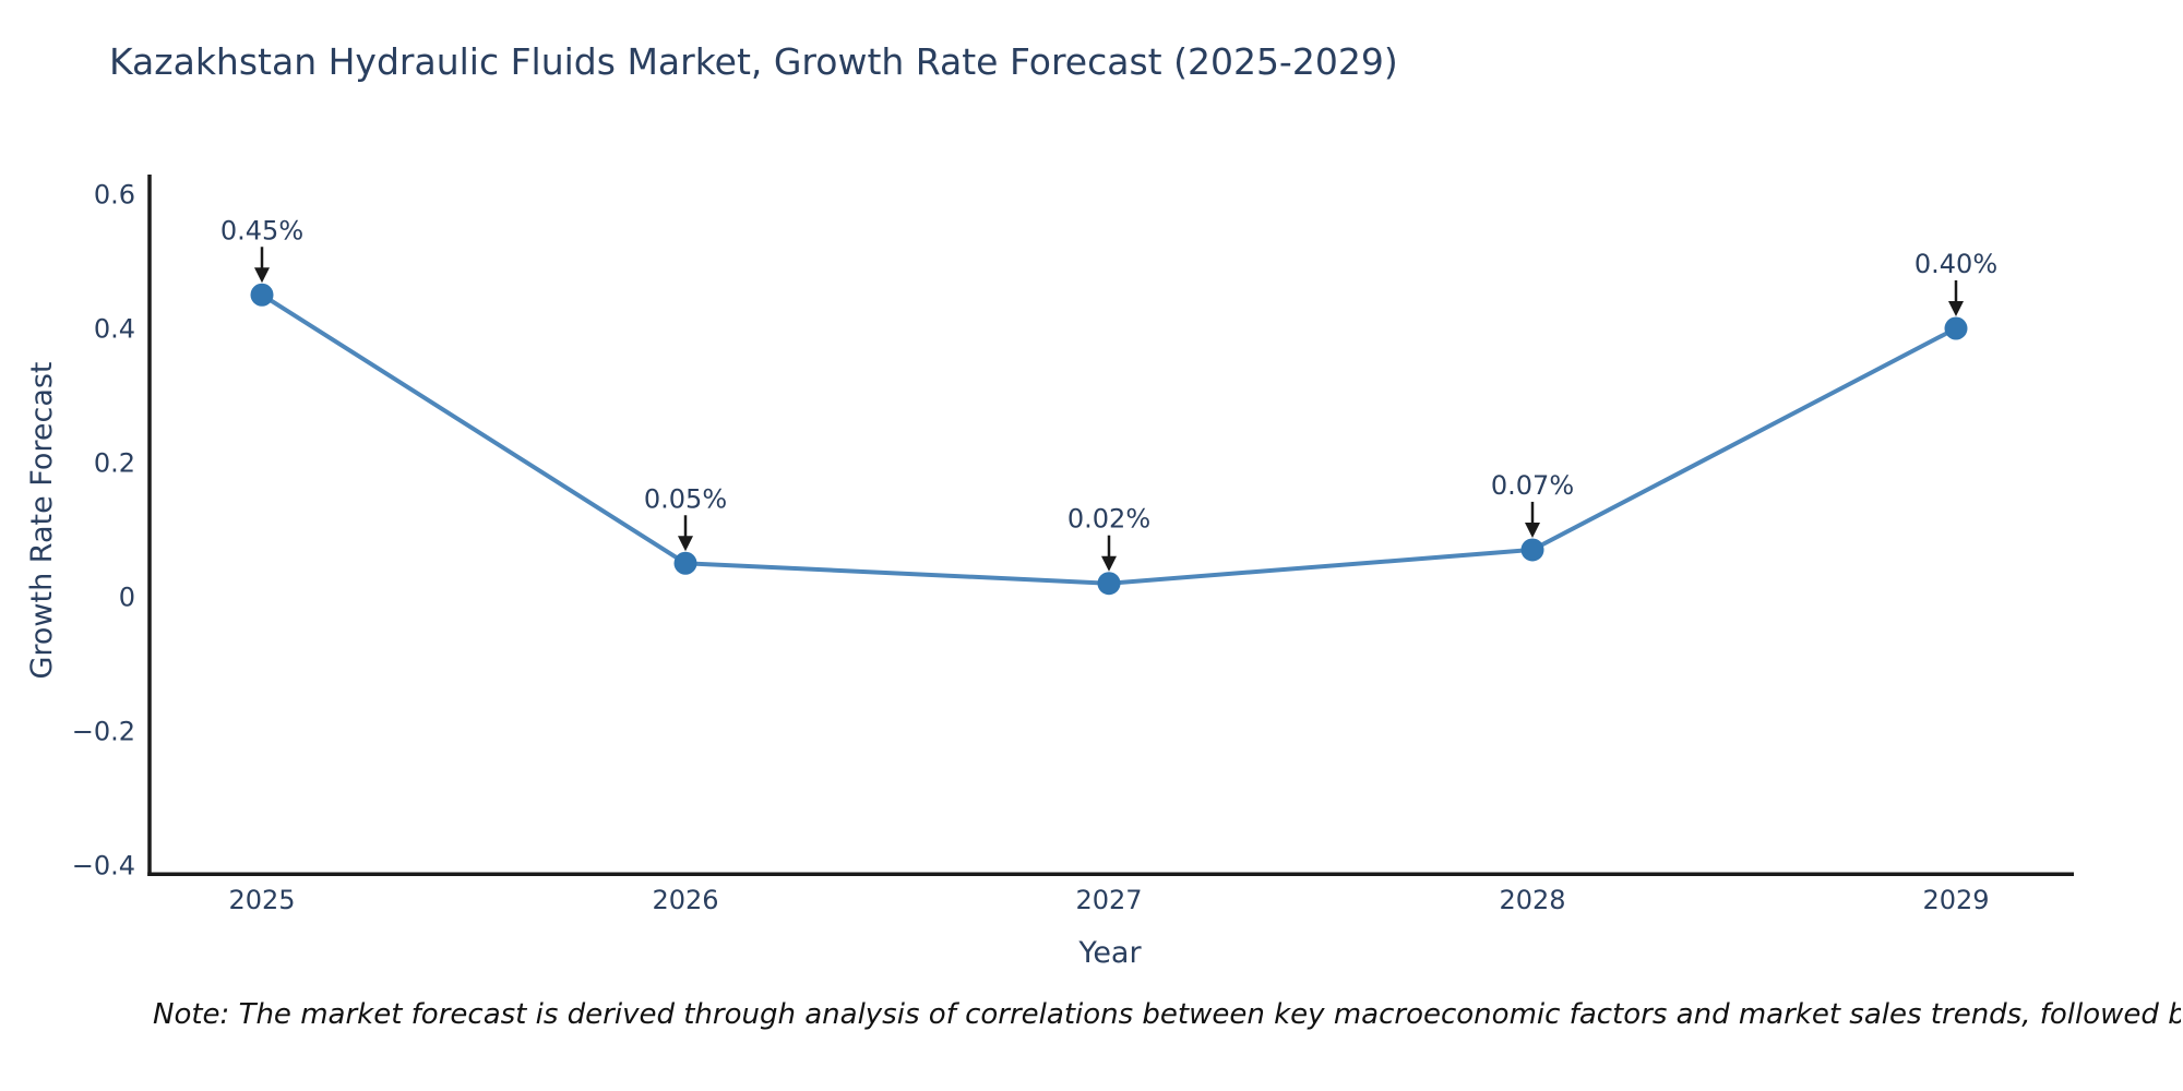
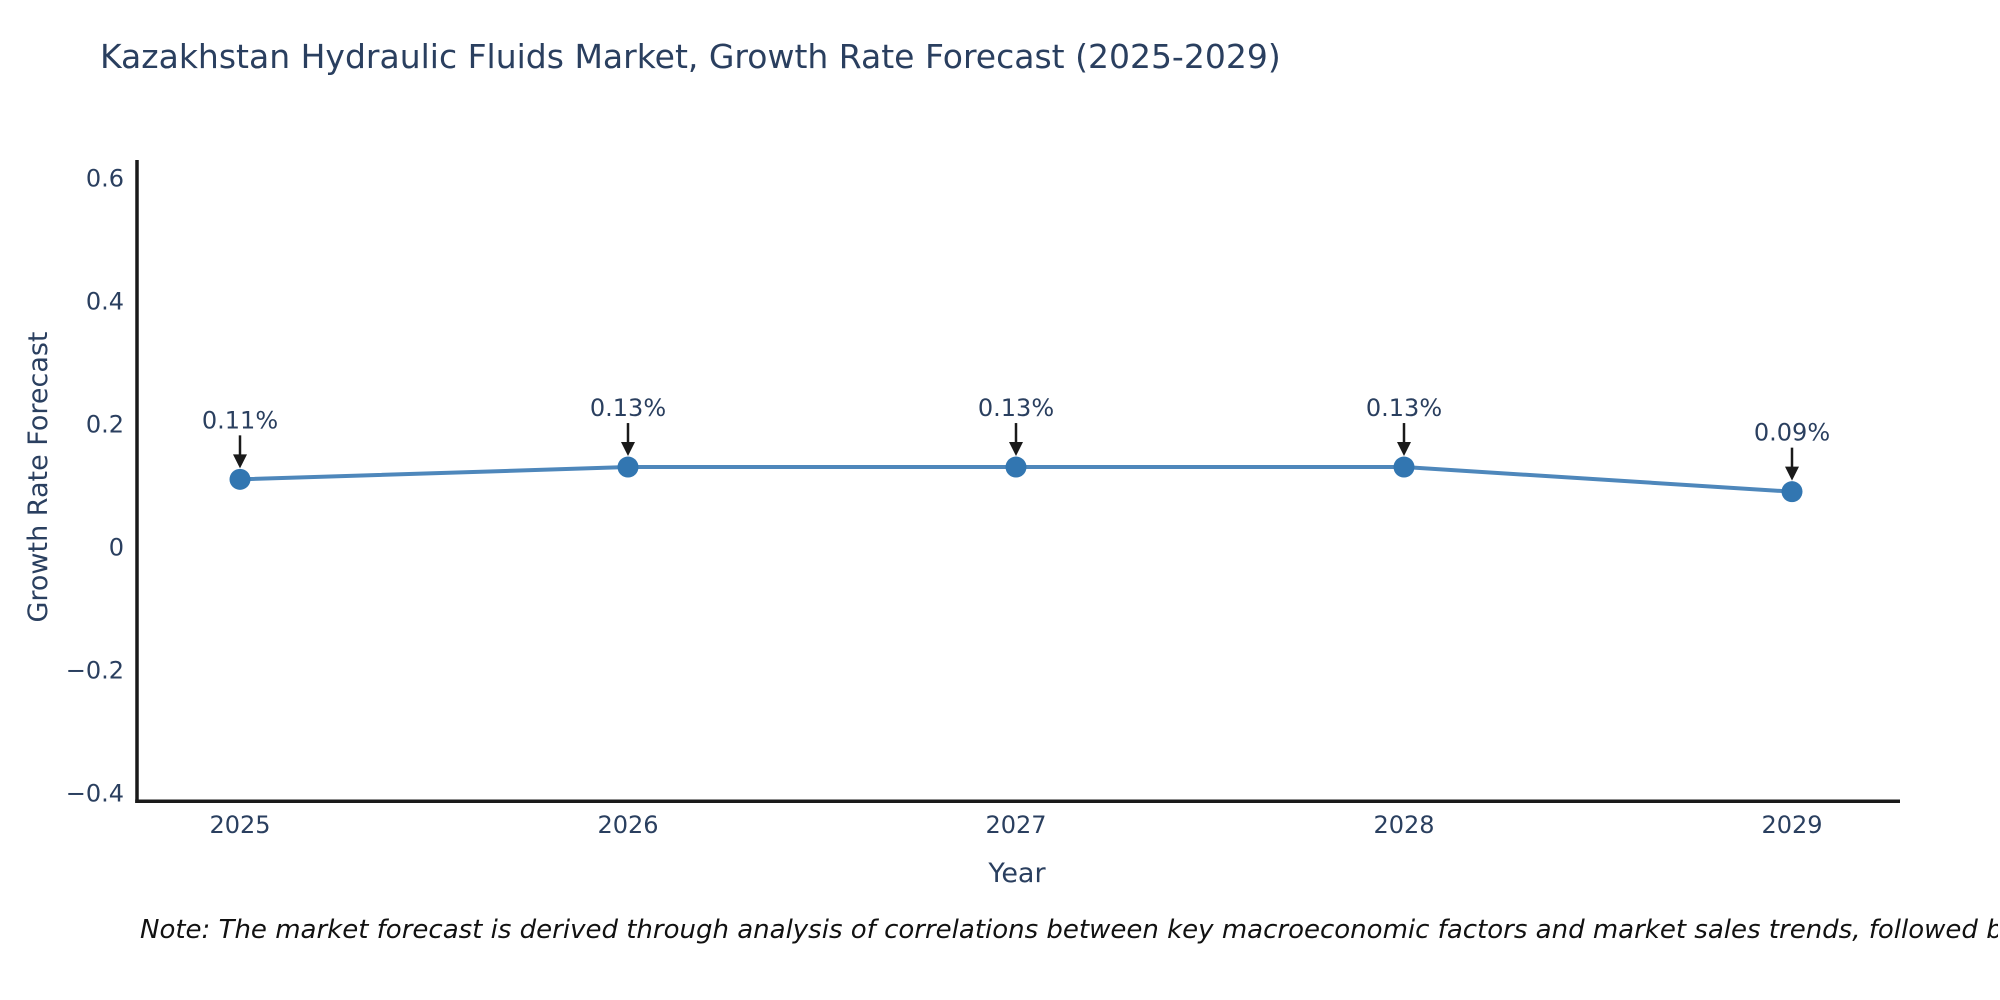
2025: 0.45% -> 0.11%
2026: 0.05% -> 0.13%
2027: 0.02% -> 0.13%
2028: 0.07% -> 0.13%
2029: 0.40% -> 0.09%
